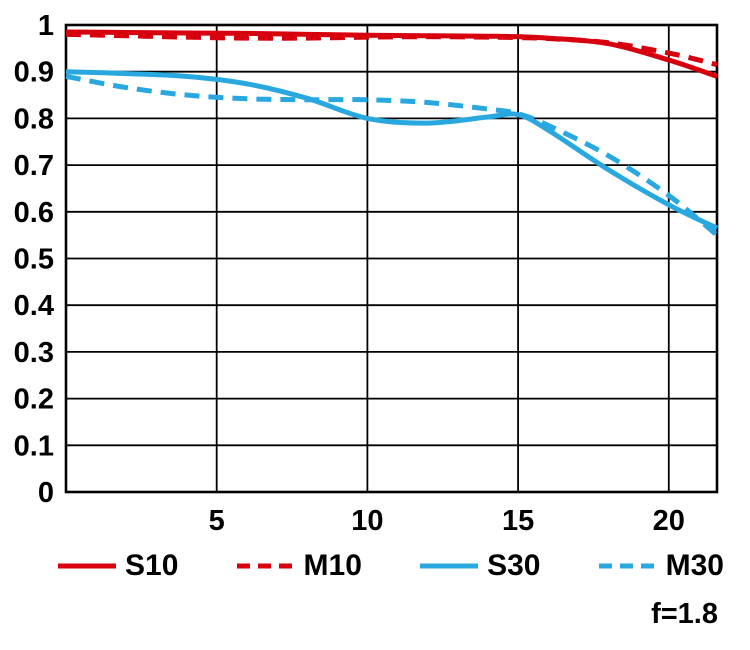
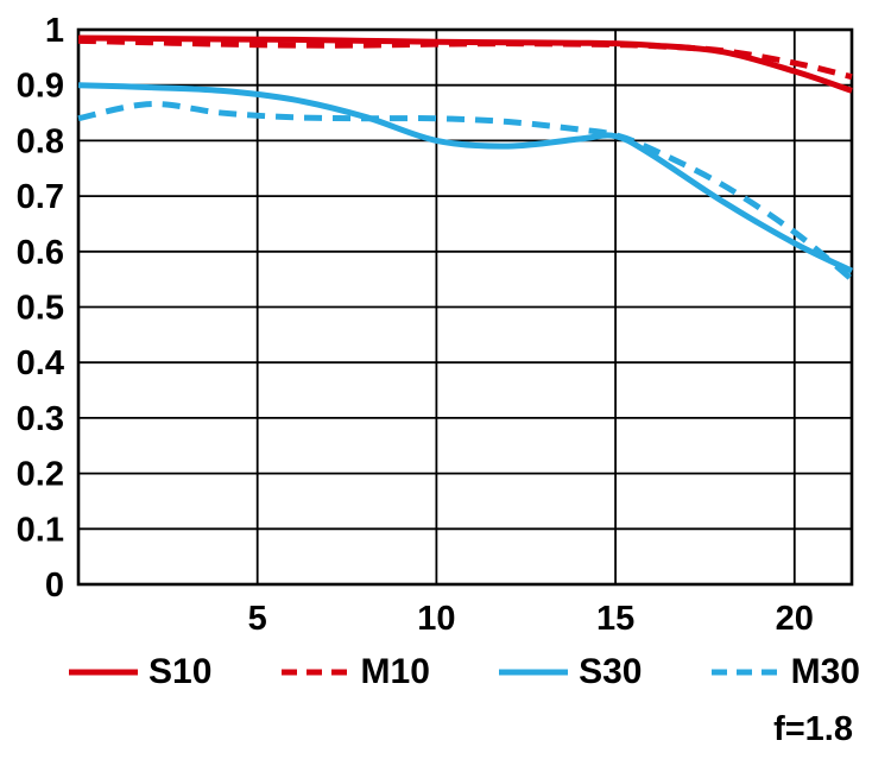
M30/0: 0.89 -> 0.84
